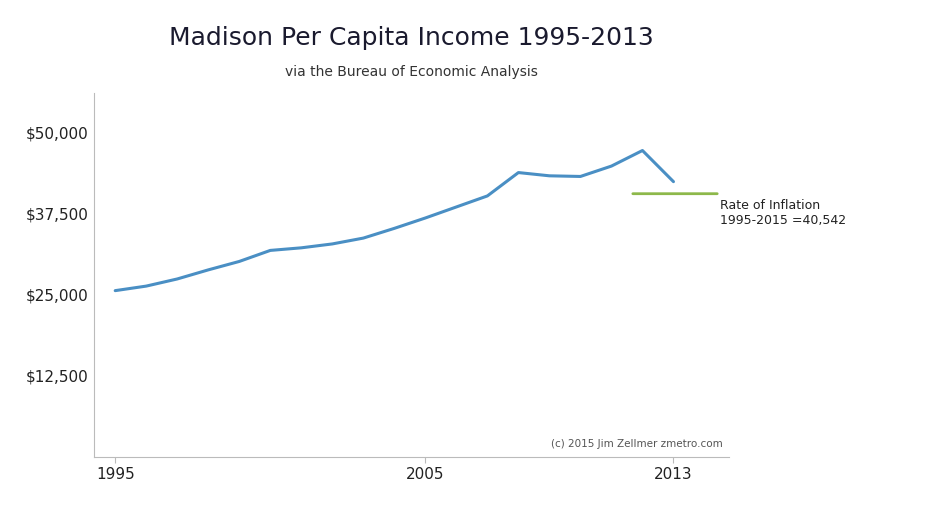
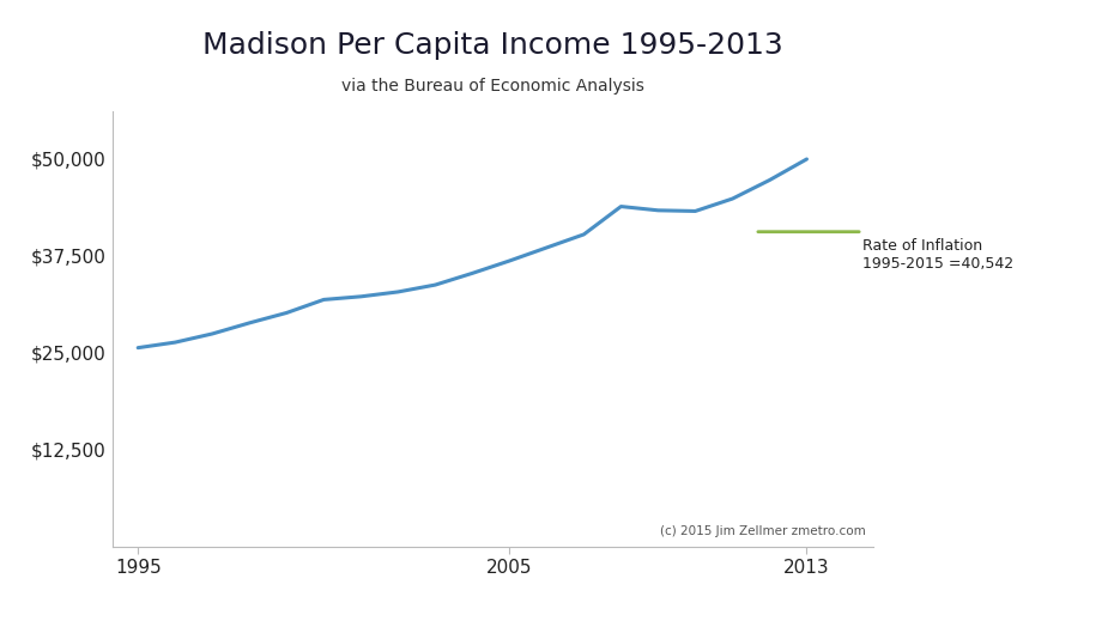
2013: $42,400 -> $49,900
